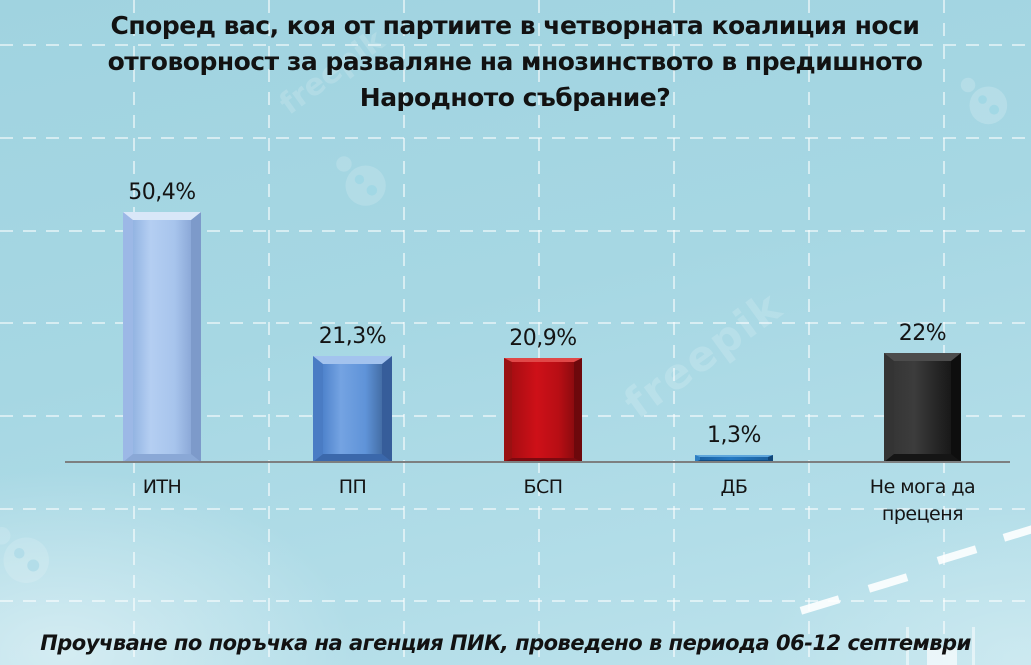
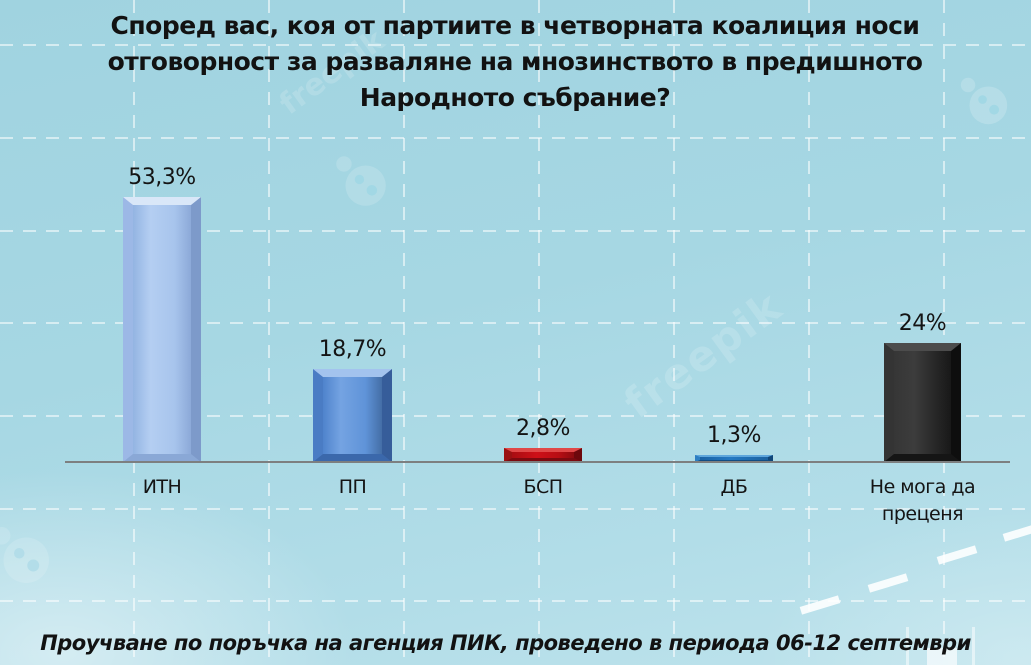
ИТН: 50,4% -> 53,3%
ПП: 21,3% -> 18,7%
БСП: 20,9% -> 2,8%
Не мога да преценя: 22% -> 24%
